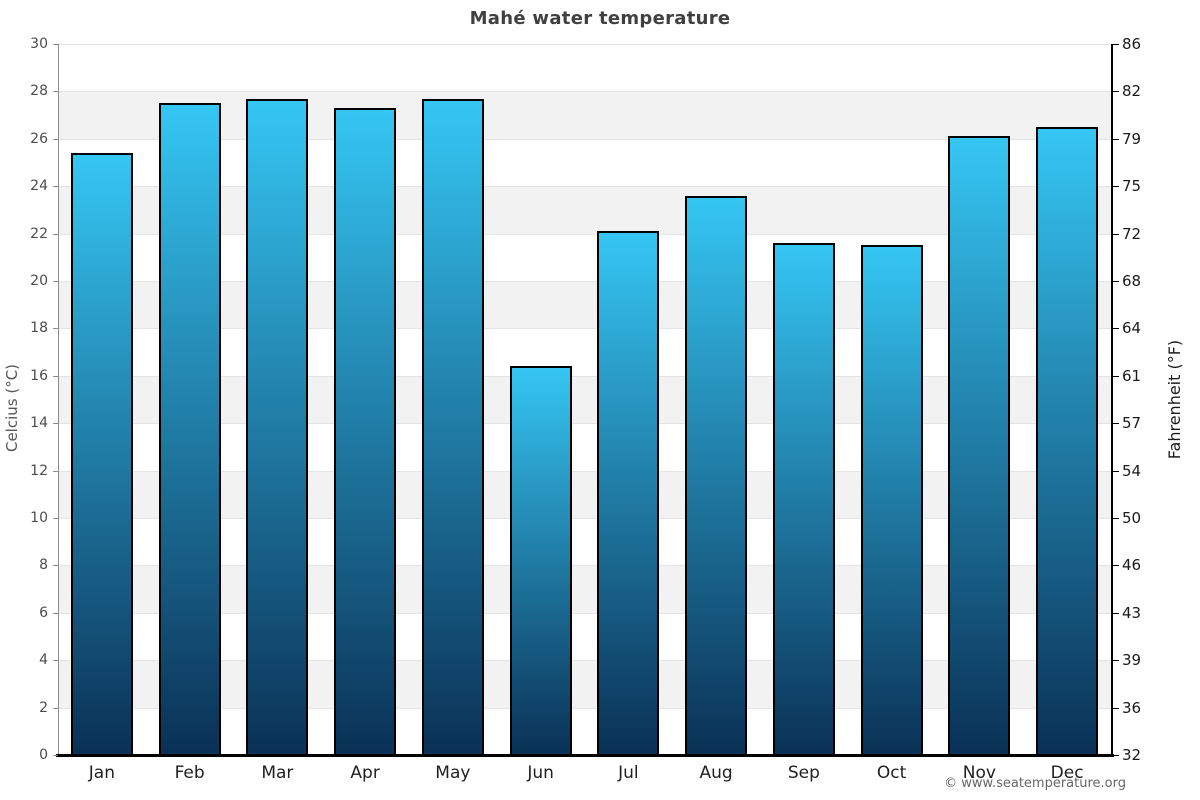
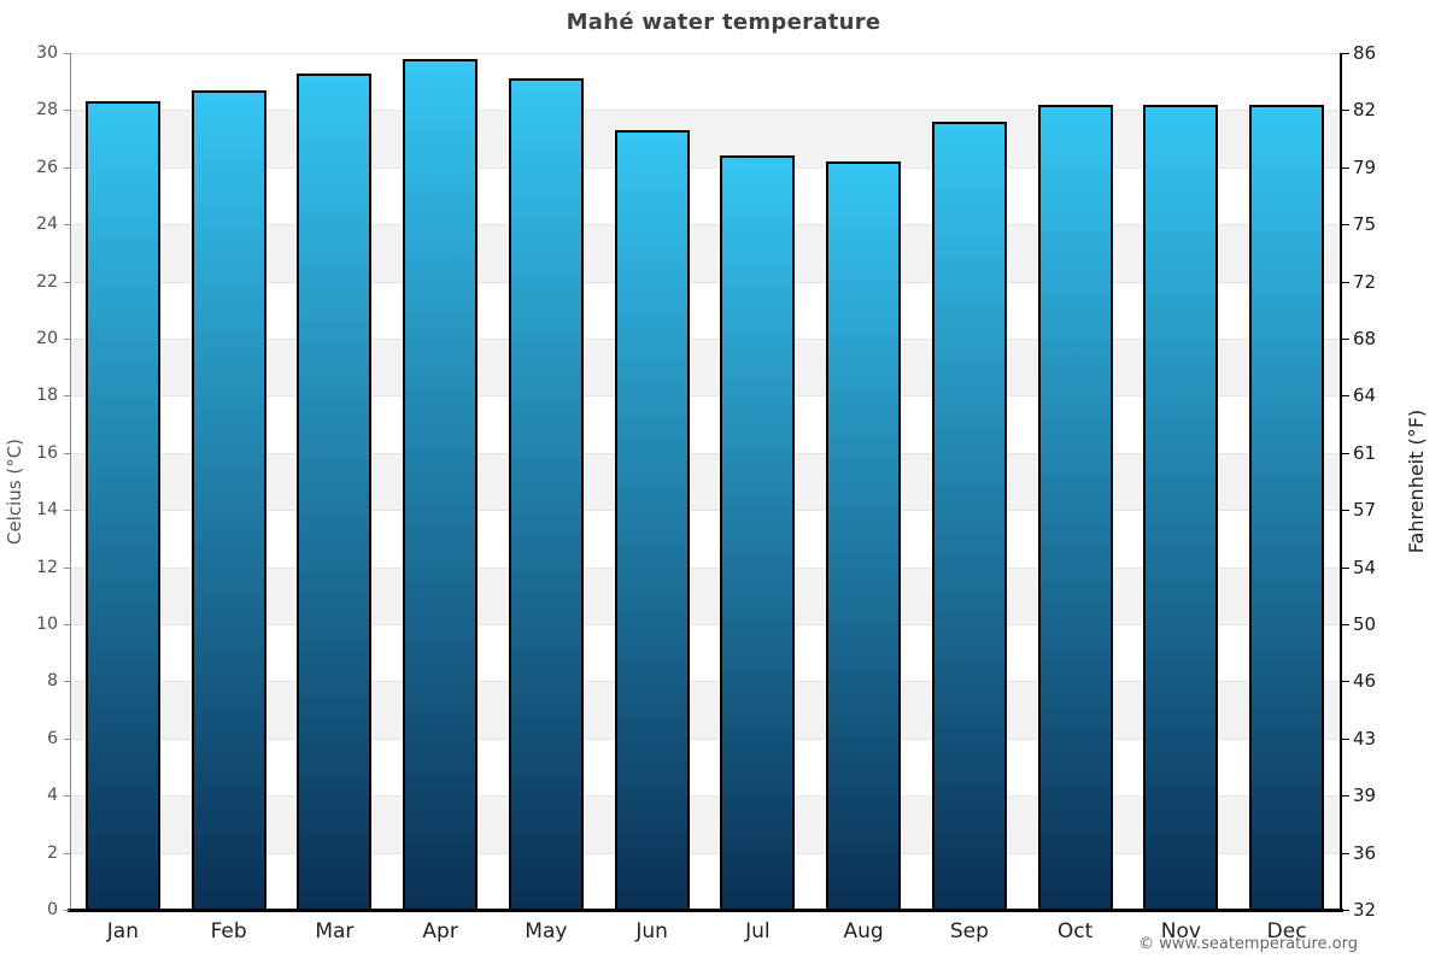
Jan: 25.4 -> 28.3
Feb: 27.5 -> 28.7
Mar: 27.7 -> 29.3
Apr: 27.3 -> 29.8
May: 27.7 -> 29.1
Jun: 16.4 -> 27.3
Jul: 22.1 -> 26.4
Aug: 23.6 -> 26.2
Sep: 21.6 -> 27.6
Oct: 21.5 -> 28.2
Nov: 26.1 -> 28.2
Dec: 26.5 -> 28.2
